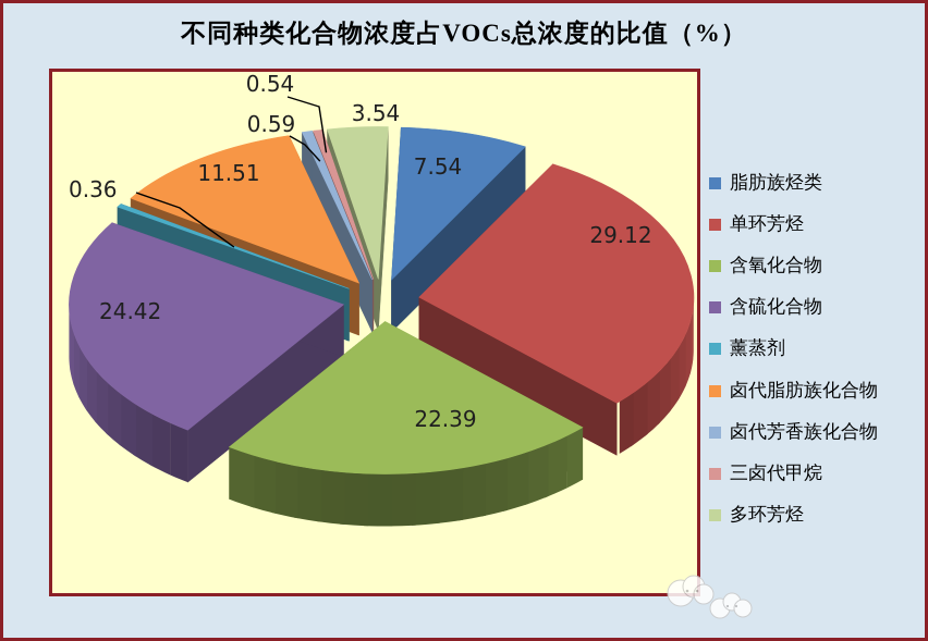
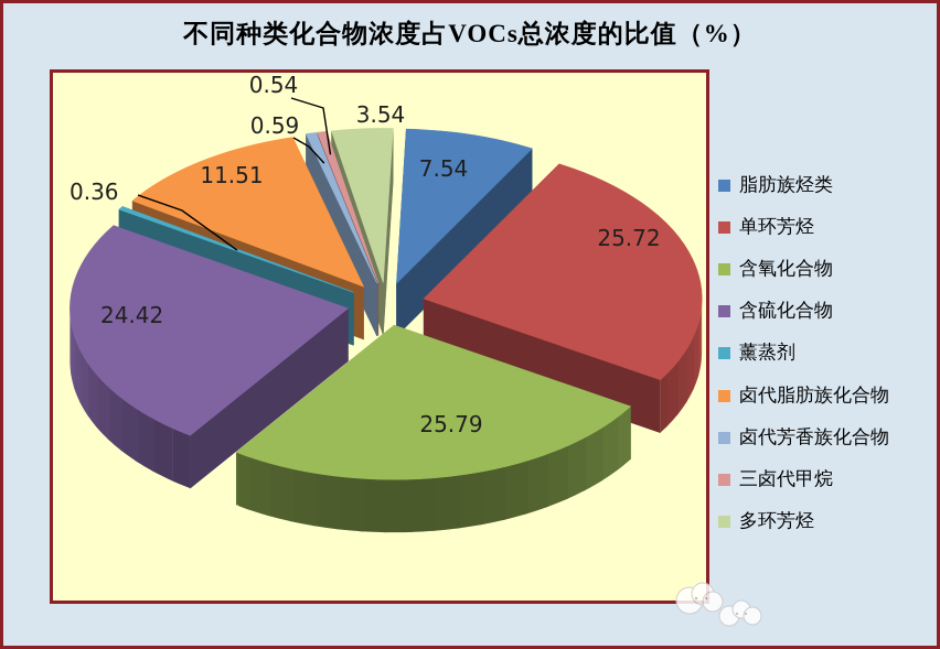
单环芳烃: 29.12 -> 25.72
含氧化合物: 22.39 -> 25.79
